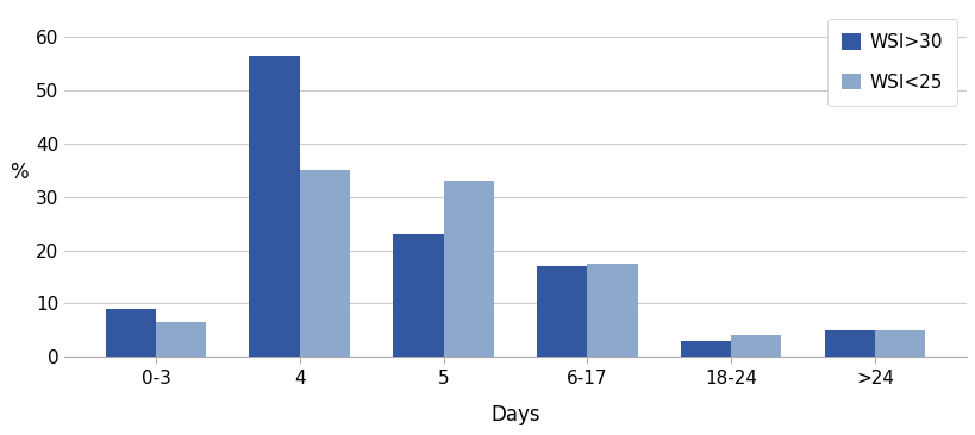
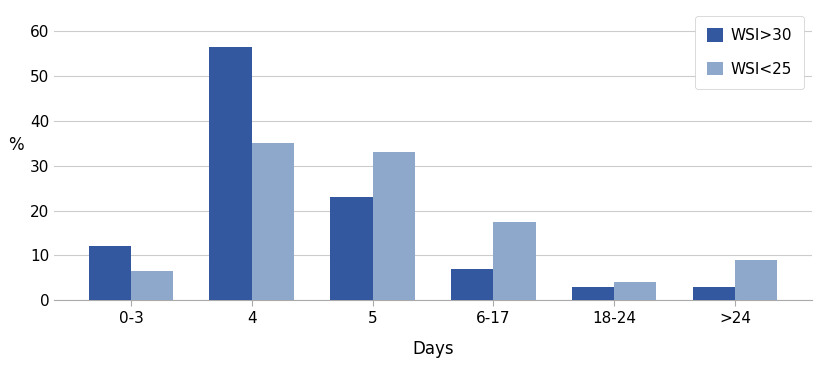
WSI>30/0-3: 9.0 -> 12.0
WSI>30/6-17: 17.0 -> 7.0
WSI>30/>24: 5.0 -> 3.0
WSI<25/>24: 5.0 -> 9.0
